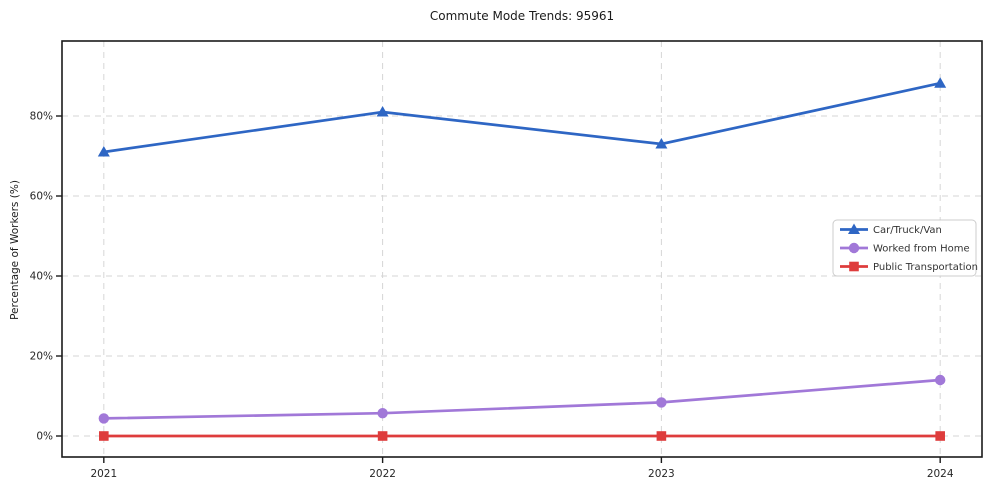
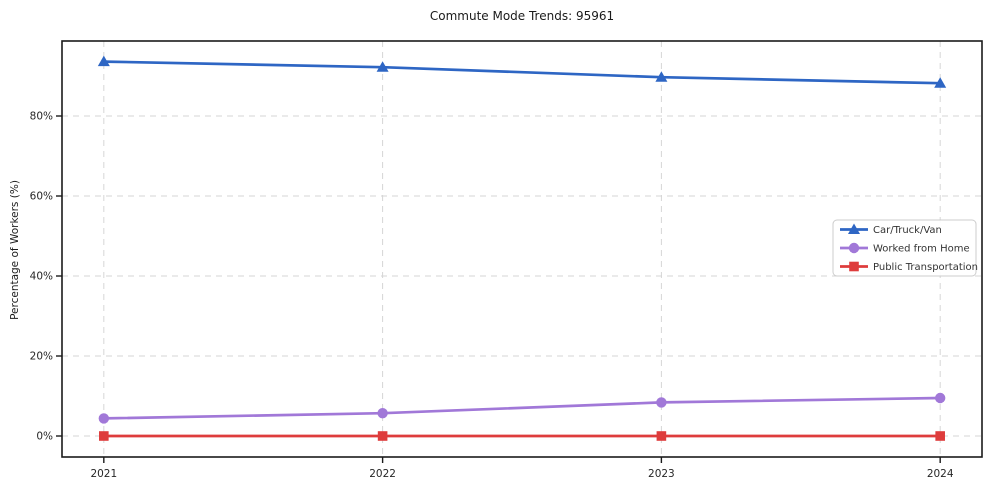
Car/Truck/Van/2021: 71% -> 94%
Car/Truck/Van/2022: 81% -> 92%
Car/Truck/Van/2023: 73% -> 90%
Worked from Home/2024: 14% -> 10%
